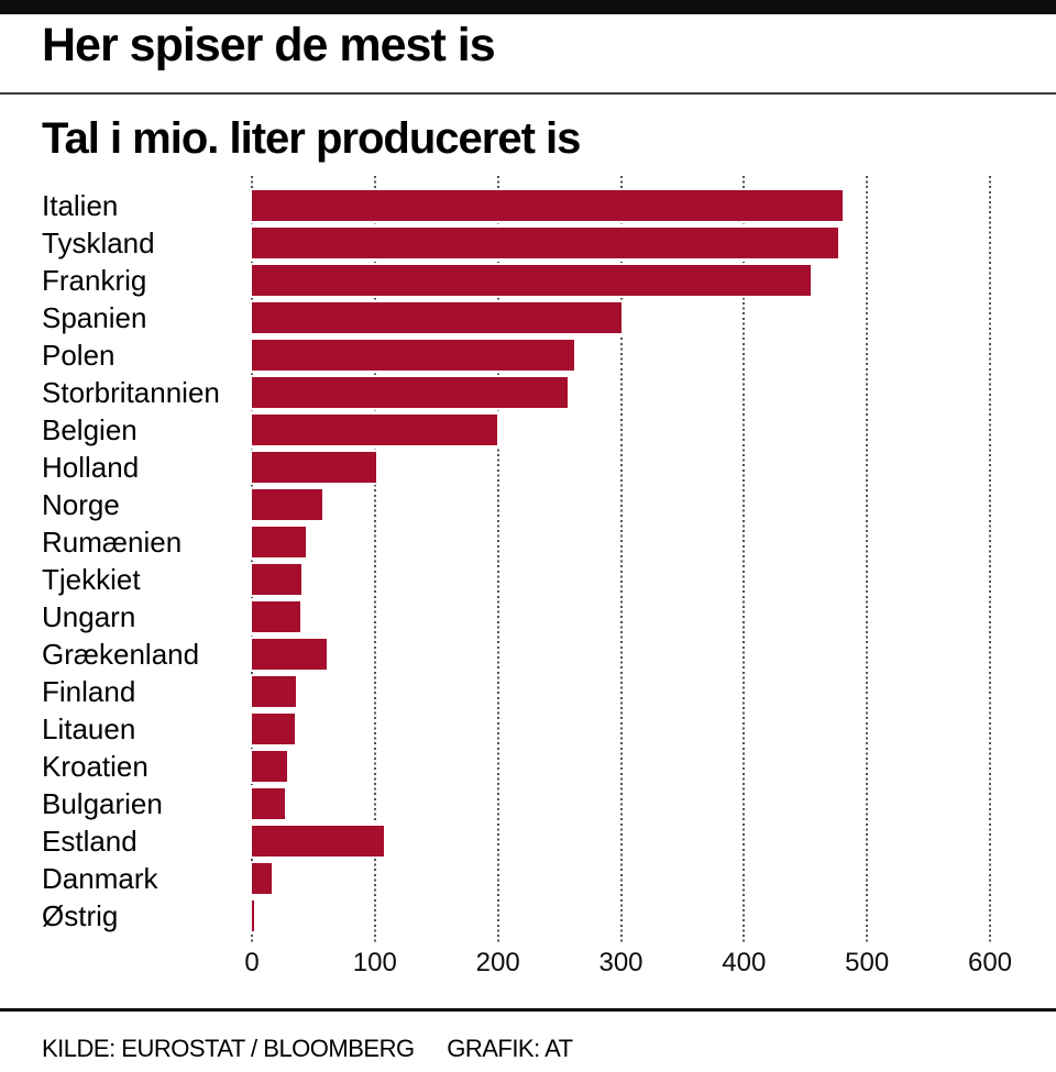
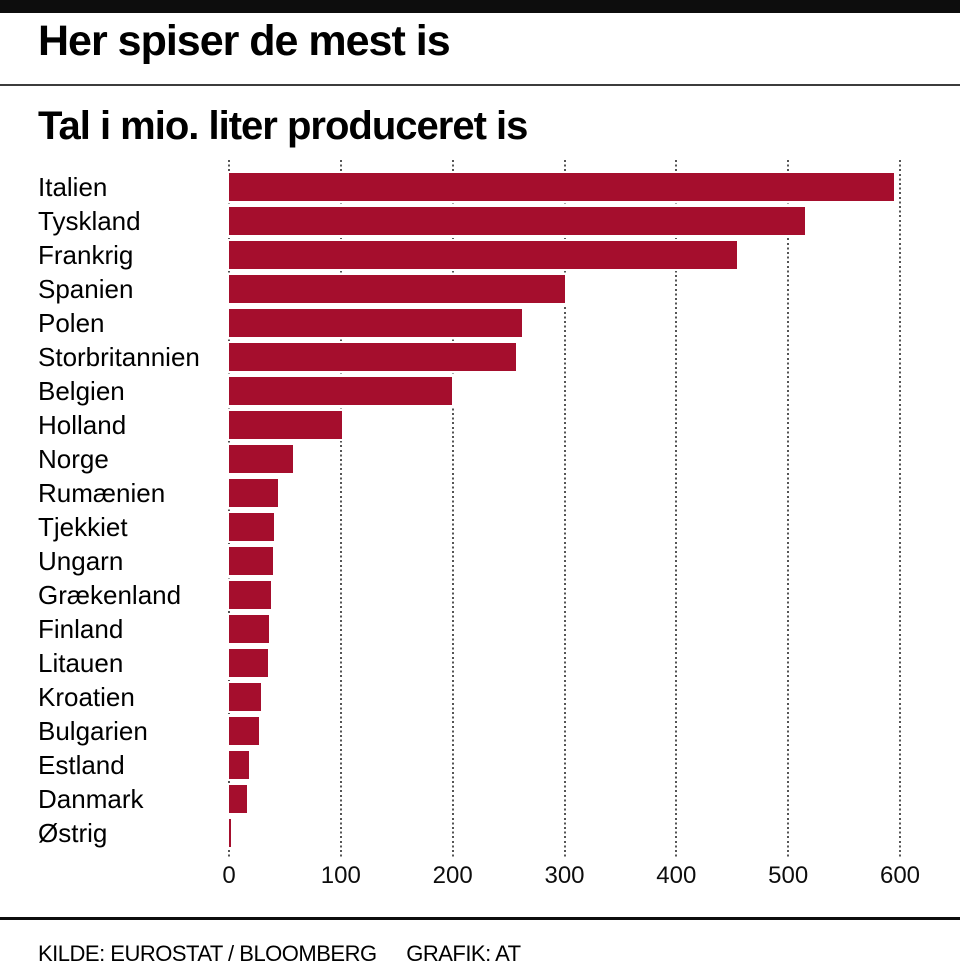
Italien: 480 -> 595
Tyskland: 477 -> 515
Grækenland: 61 -> 38
Estland: 107 -> 18
